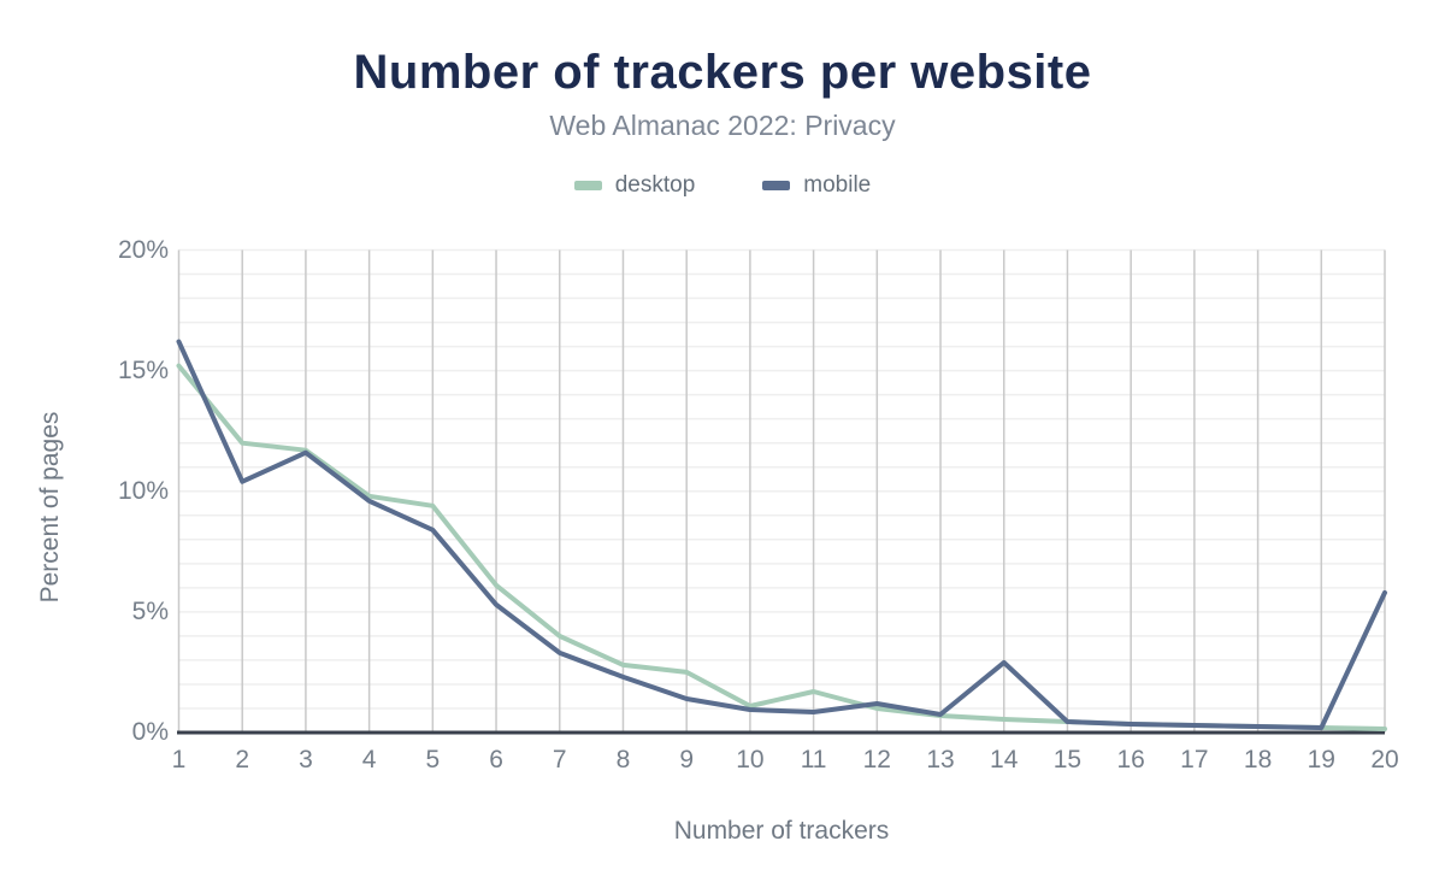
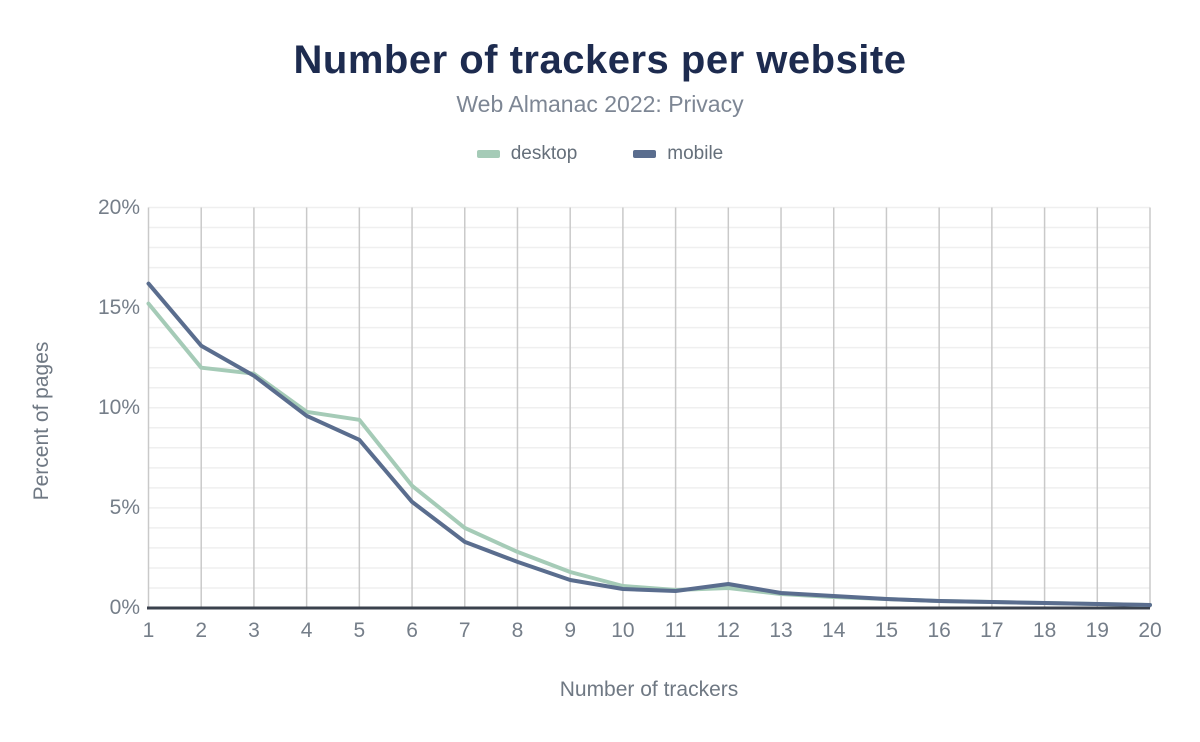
mobile/2: 10.4% -> 13.1%
desktop/9: 2.5% -> 1.8%
desktop/11: 1.7% -> 0.9%
mobile/14: 2.9% -> 0.6%
mobile/20: 5.8% -> 0.1%
